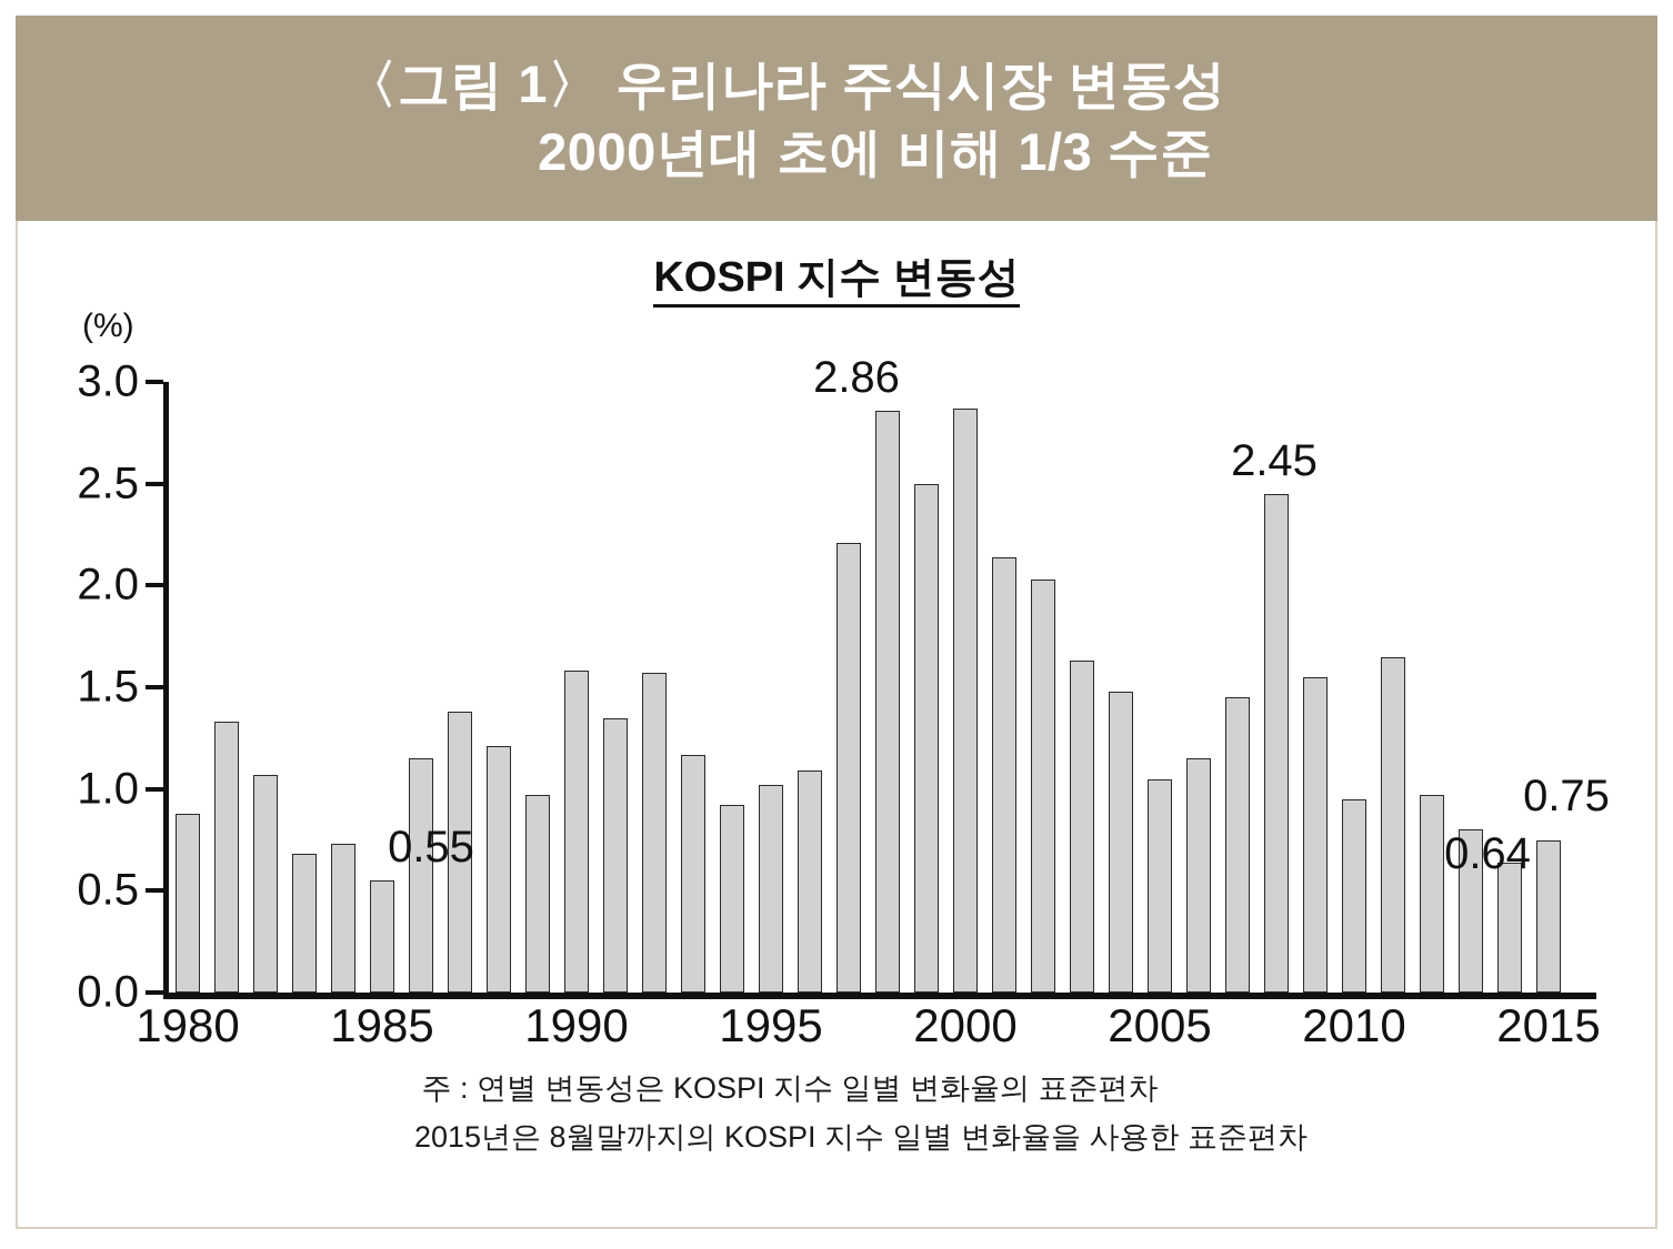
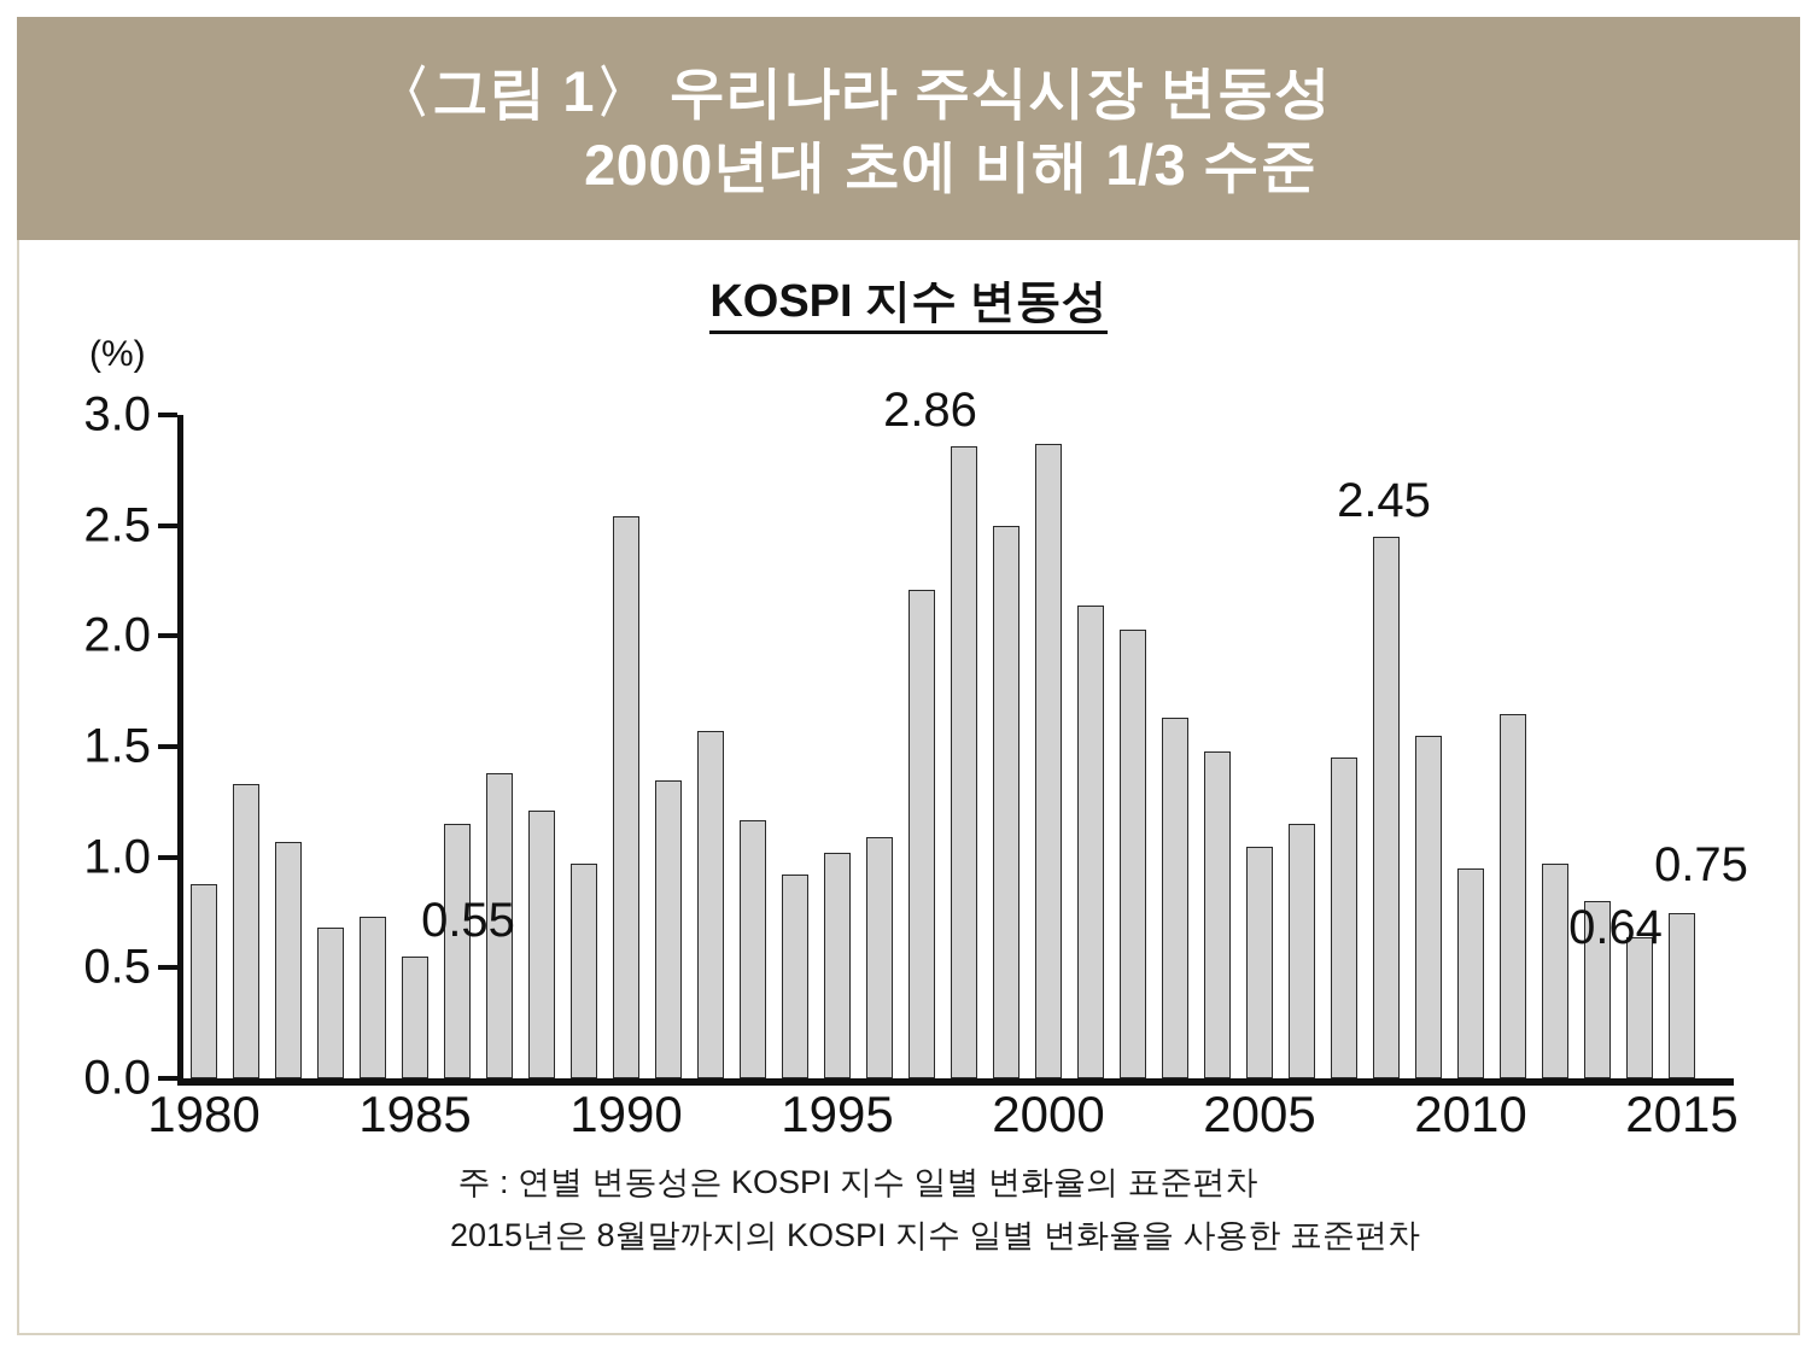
1990: 1.58 -> 2.54
